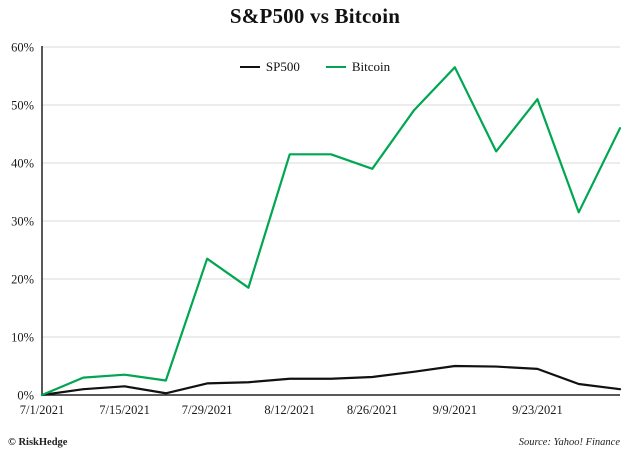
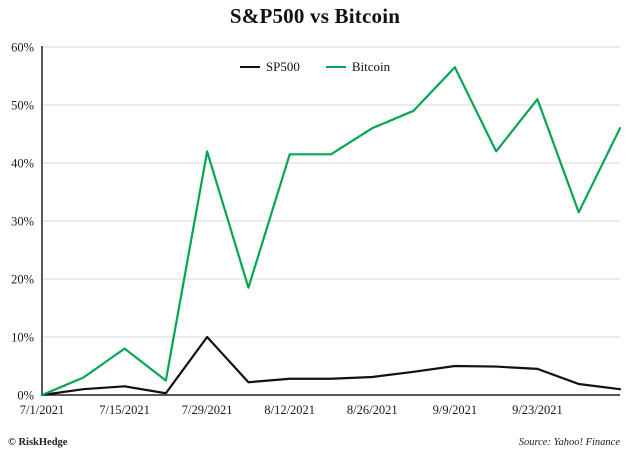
Bitcoin/7/15/2021: 4% -> 8%
SP500/7/29/2021: 2% -> 10%
Bitcoin/7/29/2021: 24% -> 42%
Bitcoin/8/26/2021: 39% -> 46%
